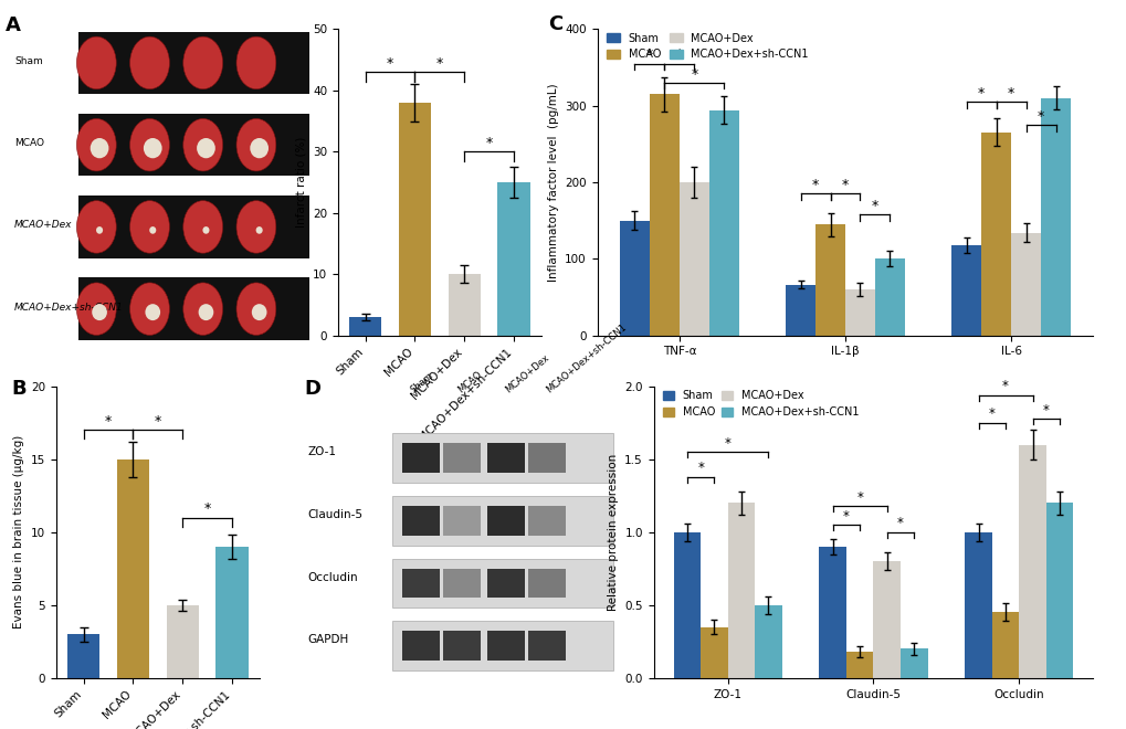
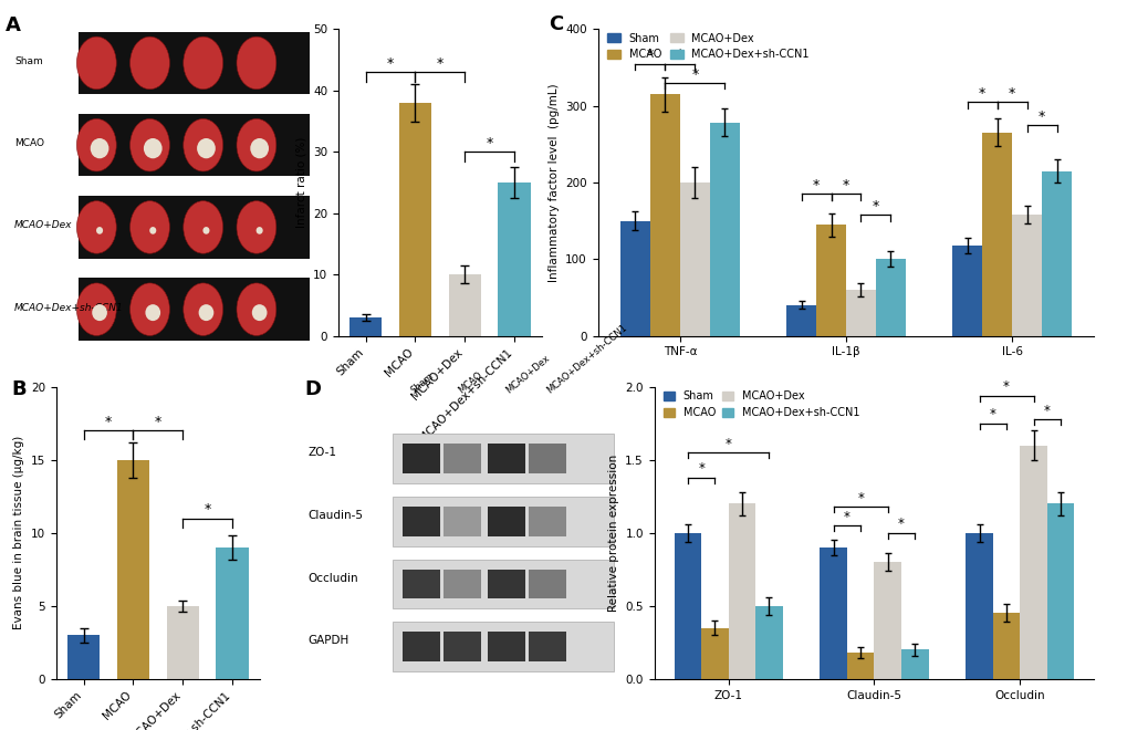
MCAO+Dex+sh-CCN1/TNF-α: 294 -> 278
Sham/IL-1β: 66 -> 40
MCAO+Dex/IL-6: 134 -> 158
MCAO+Dex+sh-CCN1/IL-6: 310 -> 215
